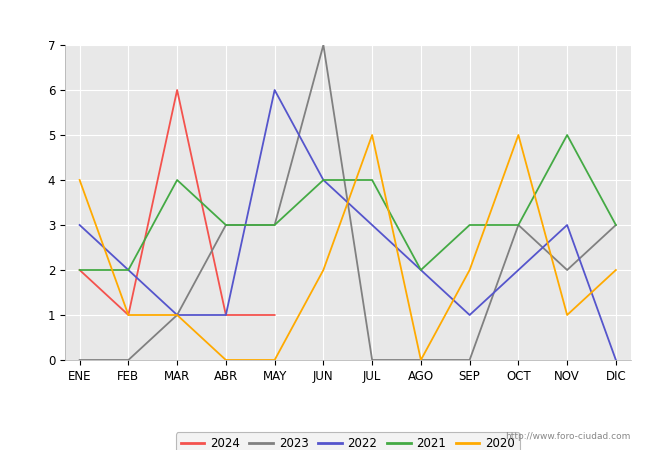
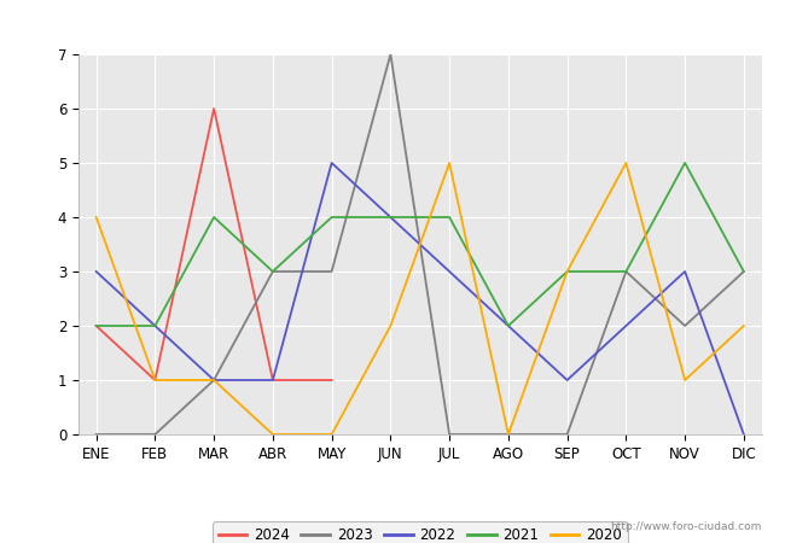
2022/MAY: 6 -> 5
2021/MAY: 3 -> 4
2020/SEP: 2 -> 3
